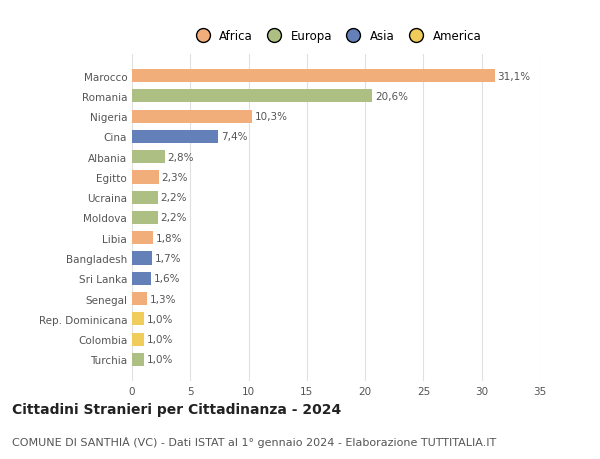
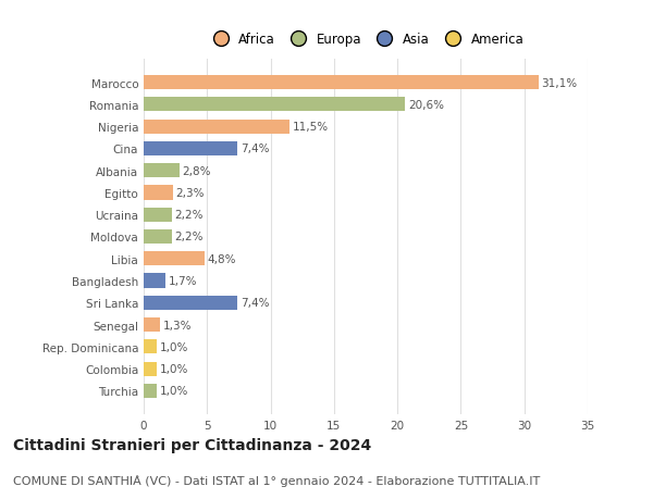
Nigeria: 10,3% -> 11,5%
Libia: 1,8% -> 4,8%
Sri Lanka: 1,6% -> 7,4%
